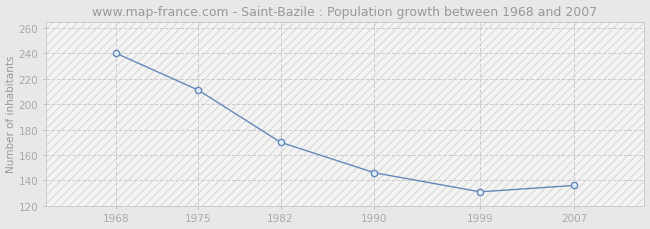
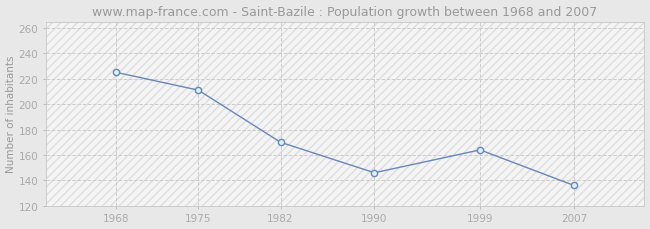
1968: 240 -> 225
1999: 131 -> 164
